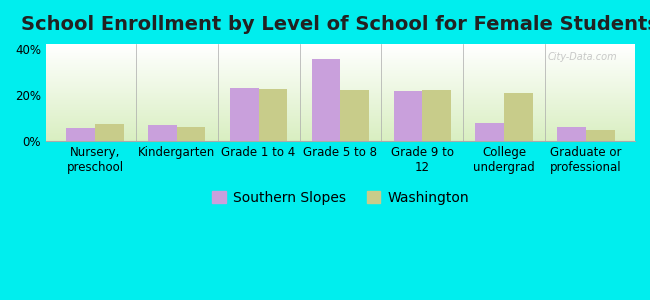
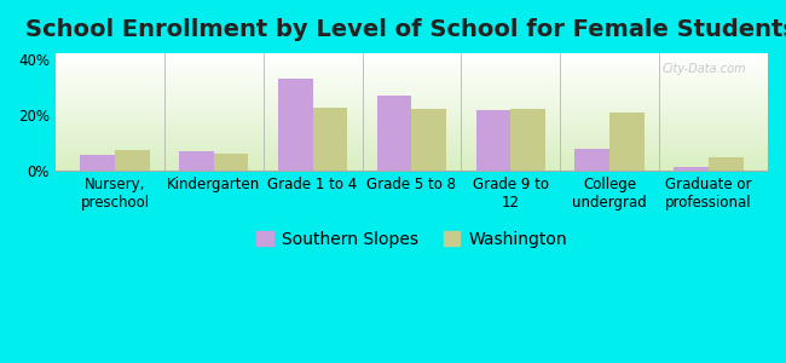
Southern Slopes/Grade 1 to 4: 23.0% -> 33.0%
Southern Slopes/Grade 5 to 8: 35.5% -> 27.0%
Southern Slopes/Graduate or professional: 6.0% -> 1.5%
